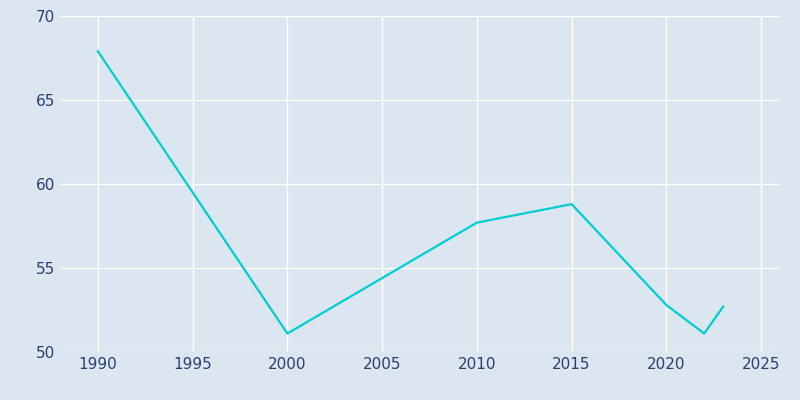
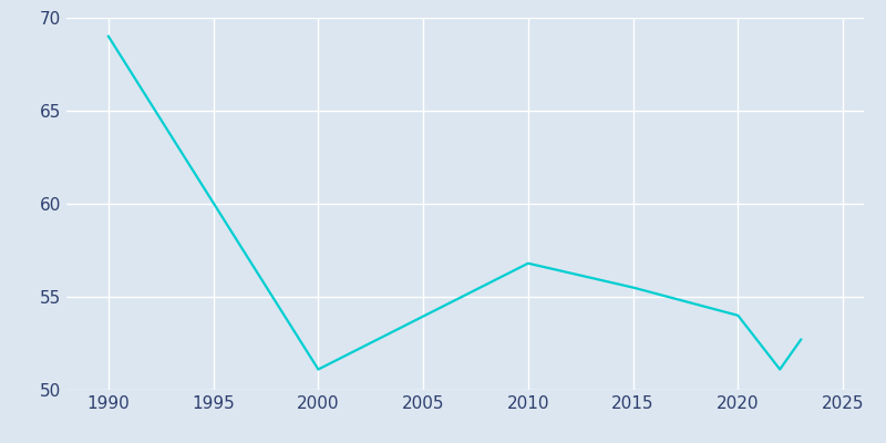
1990: 67.9 -> 69.0
2010: 57.7 -> 56.8
2015: 58.8 -> 55.5
2020: 52.8 -> 54.0
